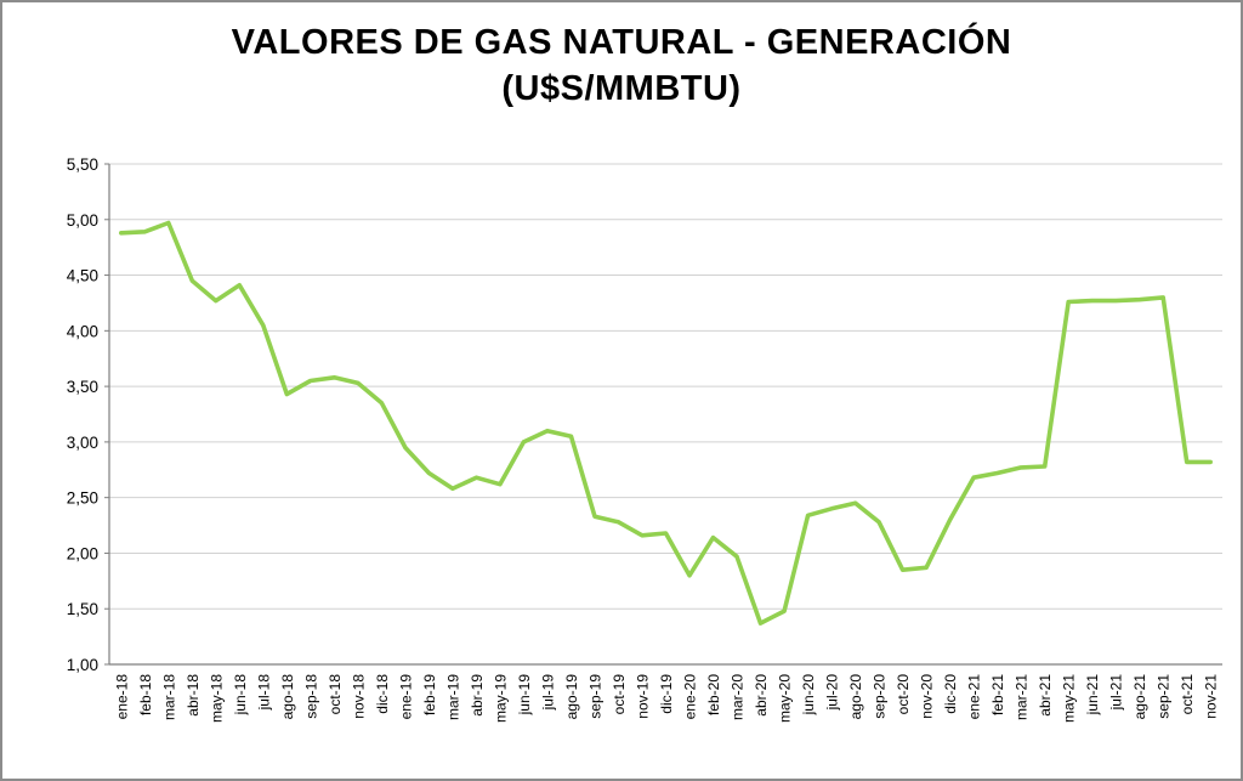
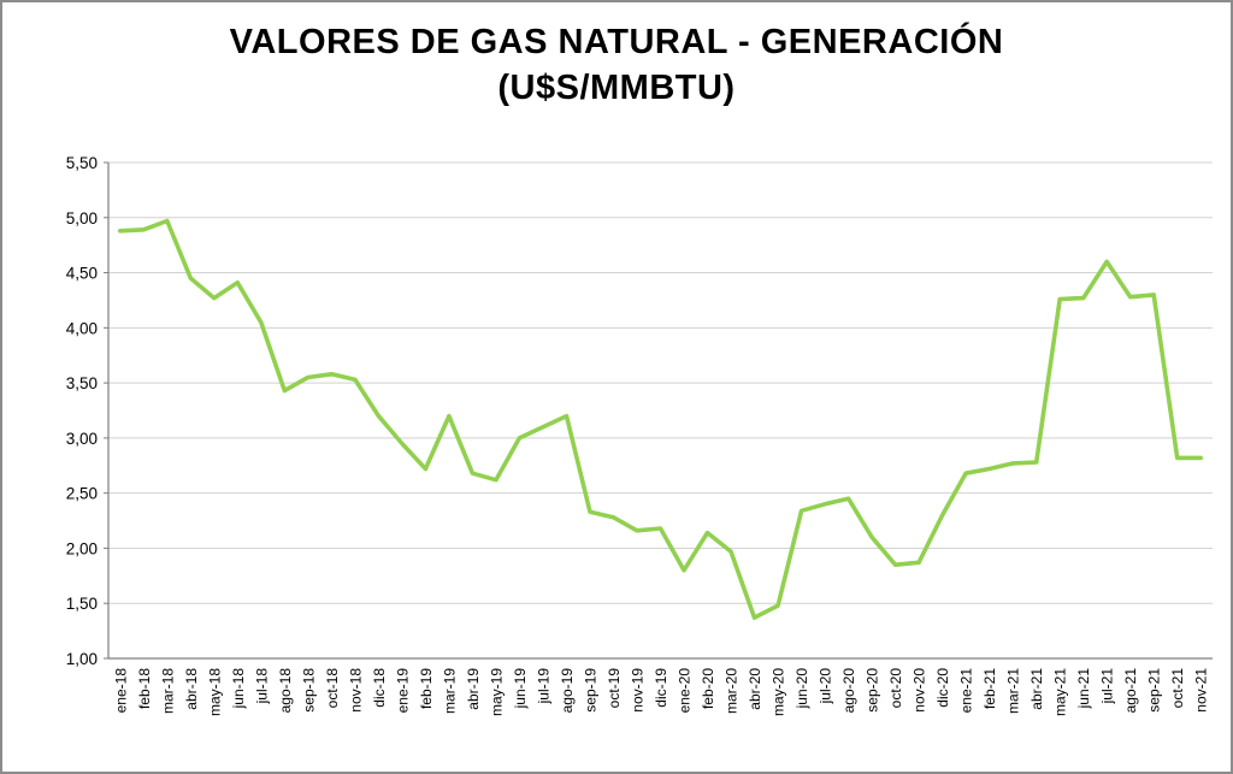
dic-18: 3,4 -> 3,2
mar-19: 2,6 -> 3,2
ago-19: 3,0 -> 3,2
sep-20: 2,3 -> 2,1
jul-21: 4,3 -> 4,6
